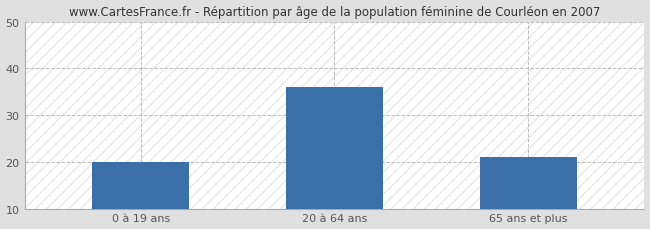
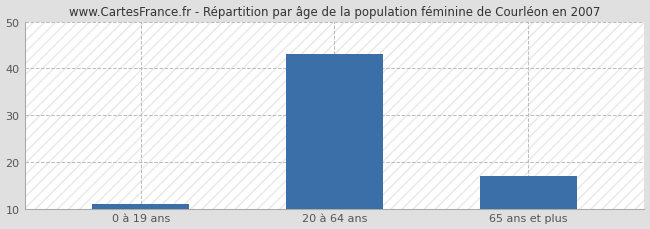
0 à 19 ans: 20 -> 11
20 à 64 ans: 36 -> 43
65 ans et plus: 21 -> 17
